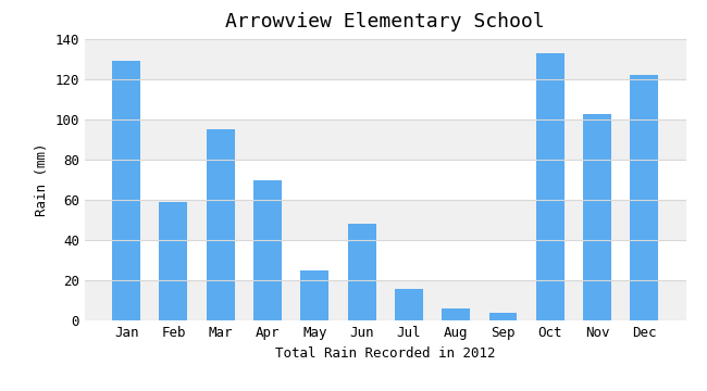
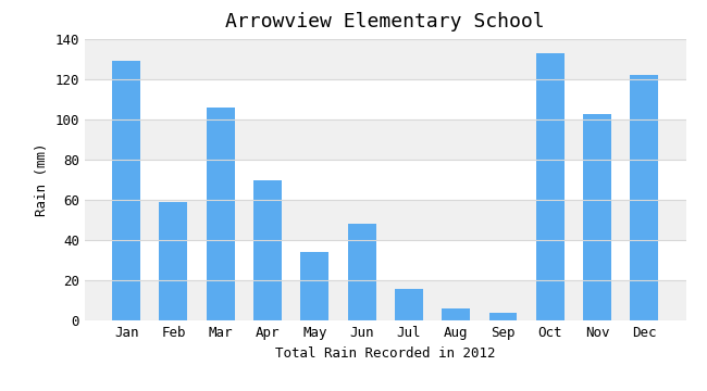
Mar: 95 -> 106
May: 25 -> 34
